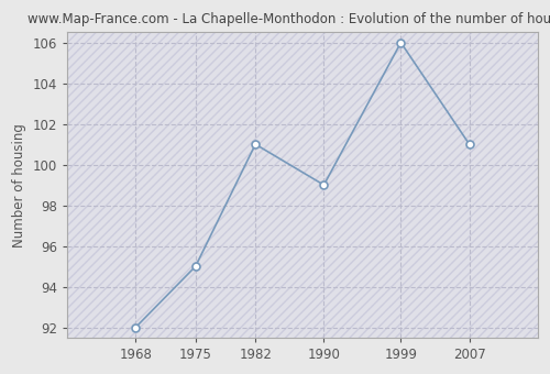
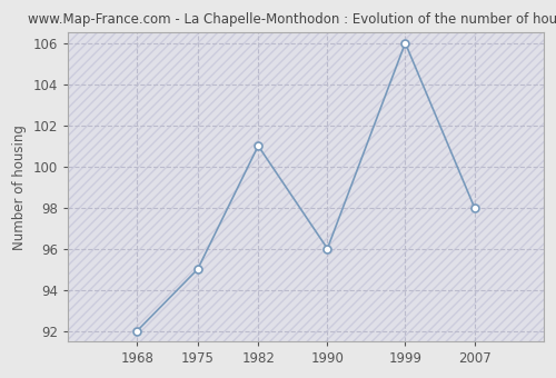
1990: 99 -> 96
2007: 101 -> 98
